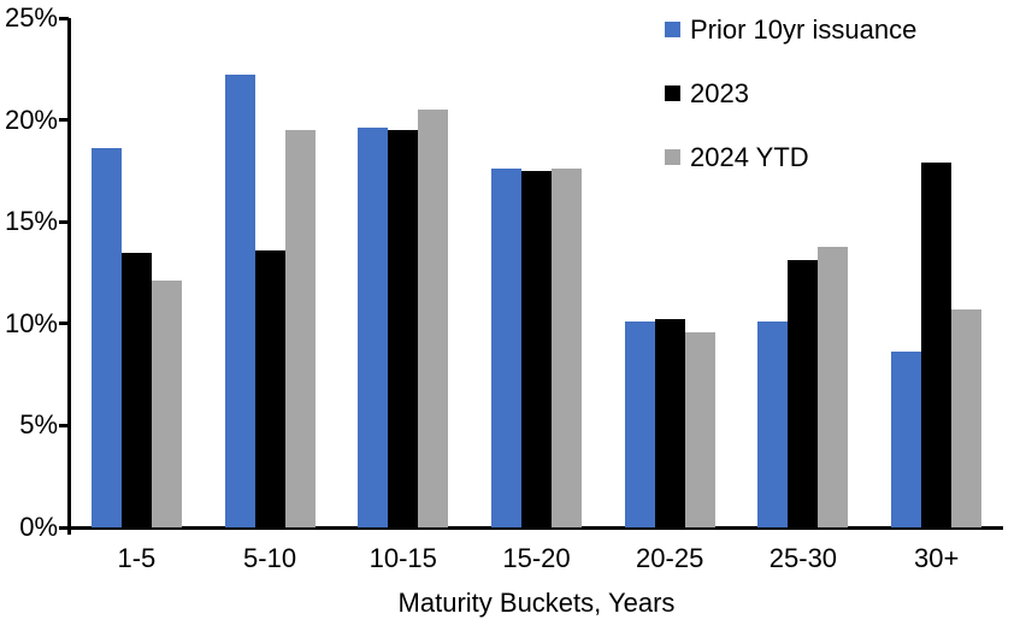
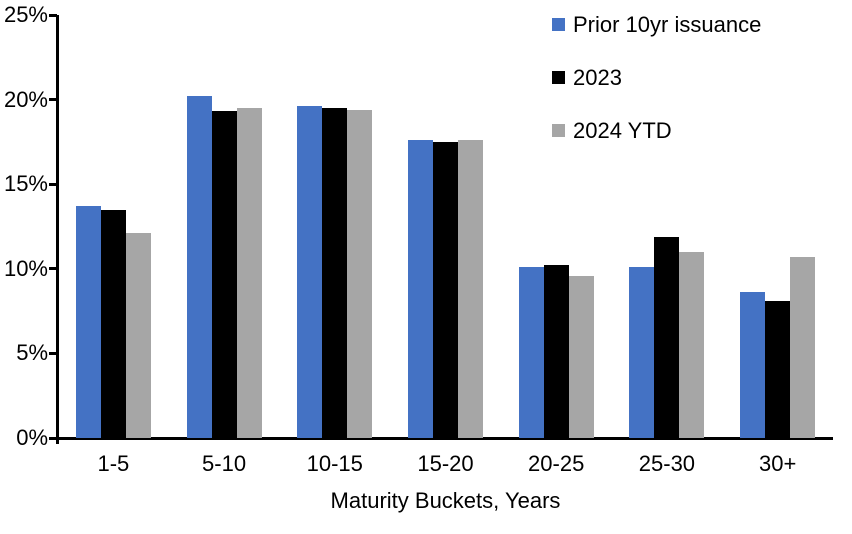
Prior 10yr issuance/1-5: 18.6% -> 13.7%
Prior 10yr issuance/5-10: 22.2% -> 20.2%
2023/5-10: 13.6% -> 19.3%
2024 YTD/10-15: 20.5% -> 19.4%
2023/25-30: 13.1% -> 11.9%
2024 YTD/25-30: 13.8% -> 11.0%
2023/30+: 17.9% -> 8.1%
